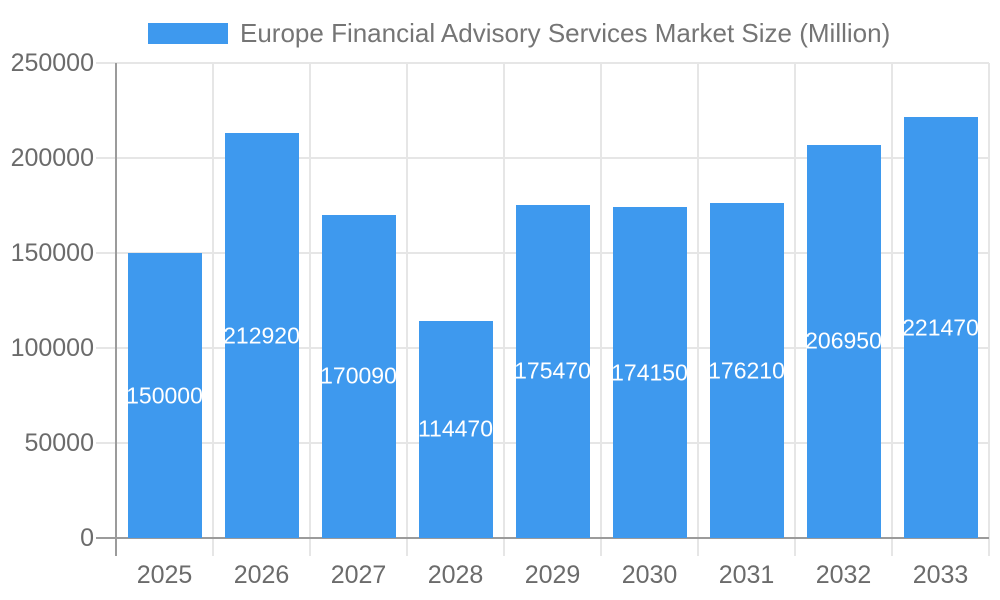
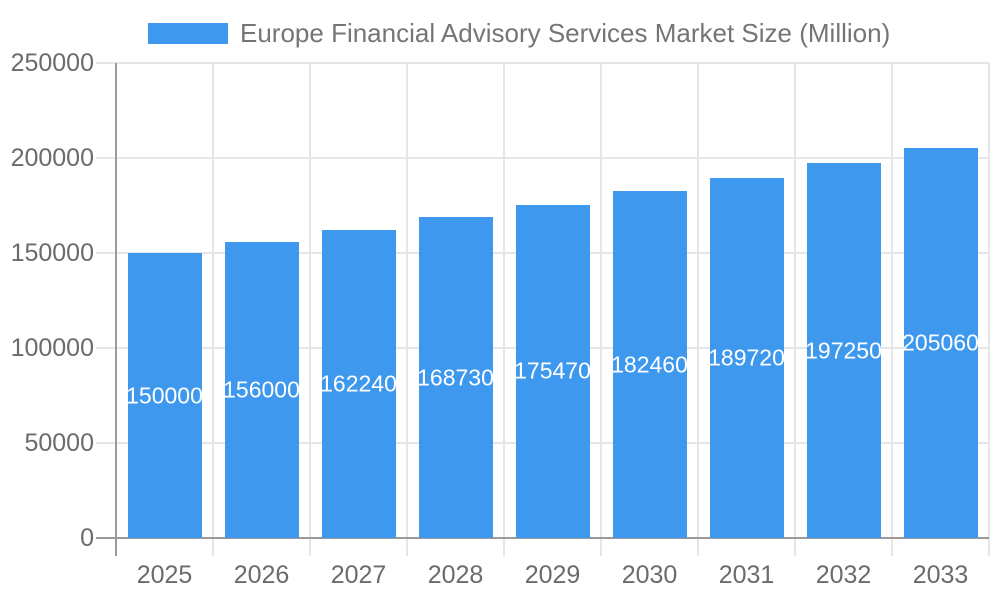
2026: 212920 -> 156000
2027: 170090 -> 162240
2028: 114470 -> 168730
2030: 174150 -> 182460
2031: 176210 -> 189720
2032: 206950 -> 197250
2033: 221470 -> 205060
